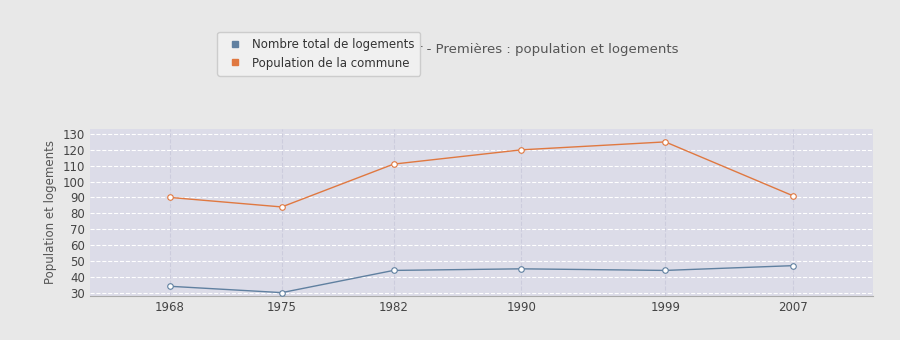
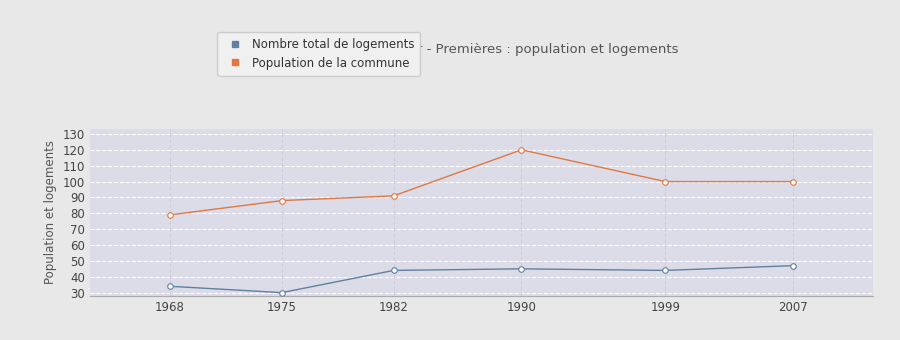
Population de la commune/1968: 90 -> 79
Population de la commune/1975: 84 -> 88
Population de la commune/1982: 111 -> 91
Population de la commune/1999: 125 -> 100
Population de la commune/2007: 91 -> 100
